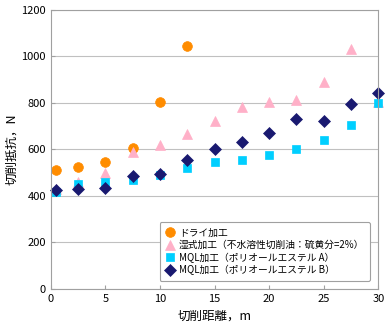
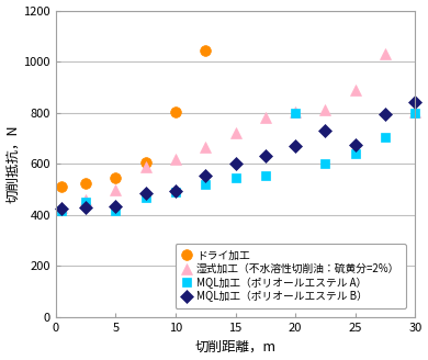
MQL加工（ポリオールエステル A）/5: 460 -> 415
MQL加工（ポリオールエステル A）/20: 575 -> 800
MQL加工（ポリオールエステル B）/25: 720 -> 675
